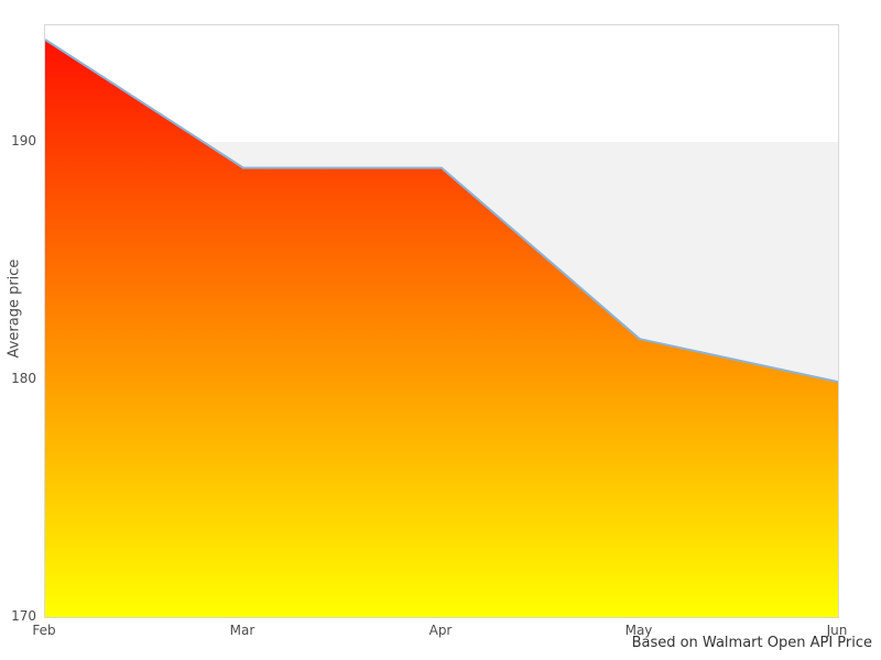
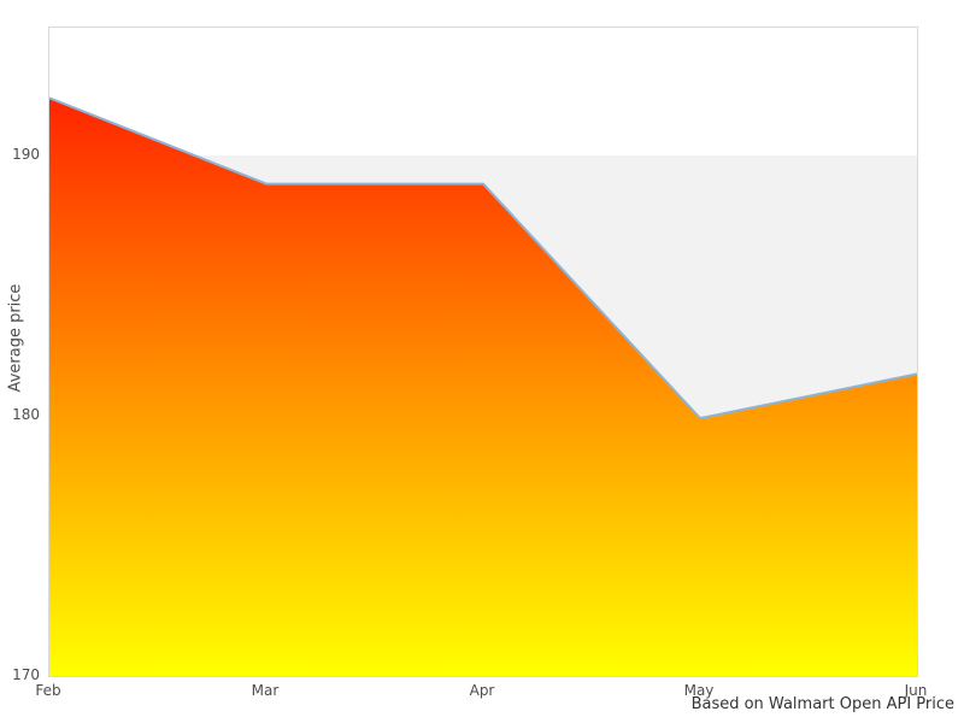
Feb: 194.3 -> 192.2
May: 181.7 -> 179.9
Jun: 179.9 -> 181.6
